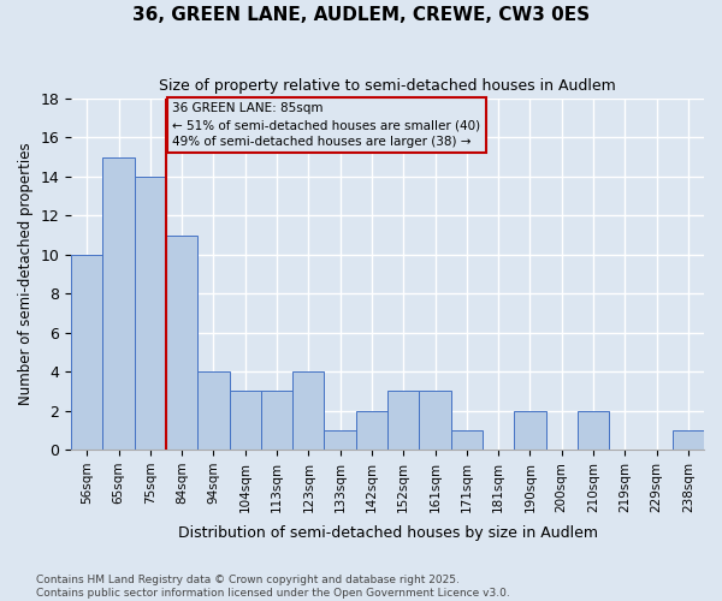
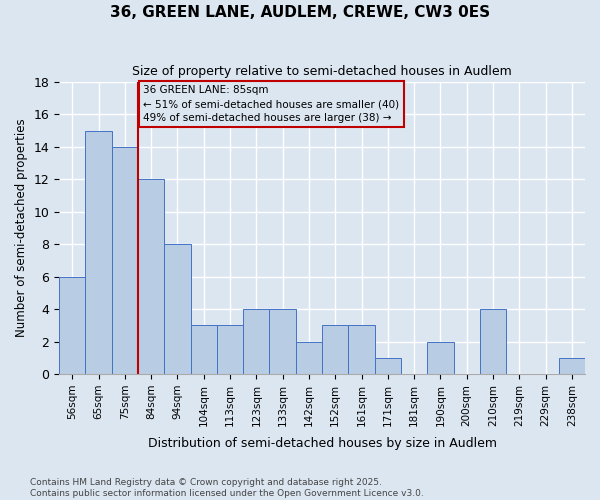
56sqm: 10 -> 6
84sqm: 11 -> 12
94sqm: 4 -> 8
133sqm: 1 -> 4
210sqm: 2 -> 4
